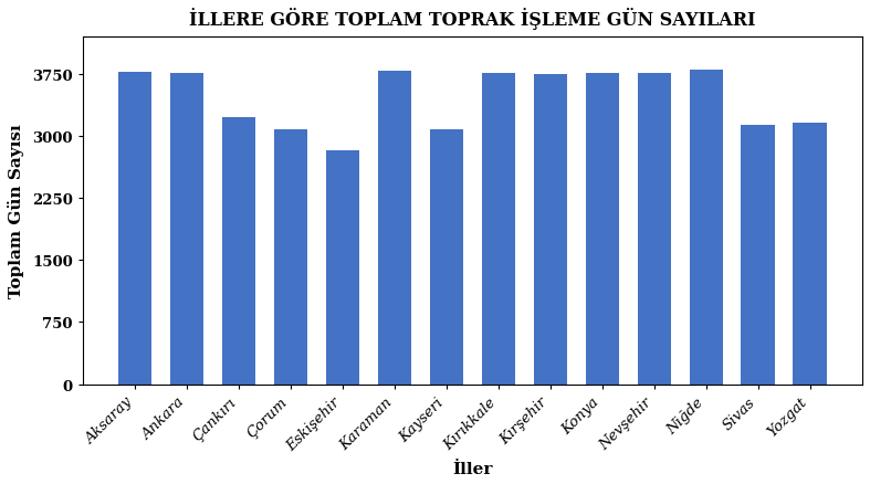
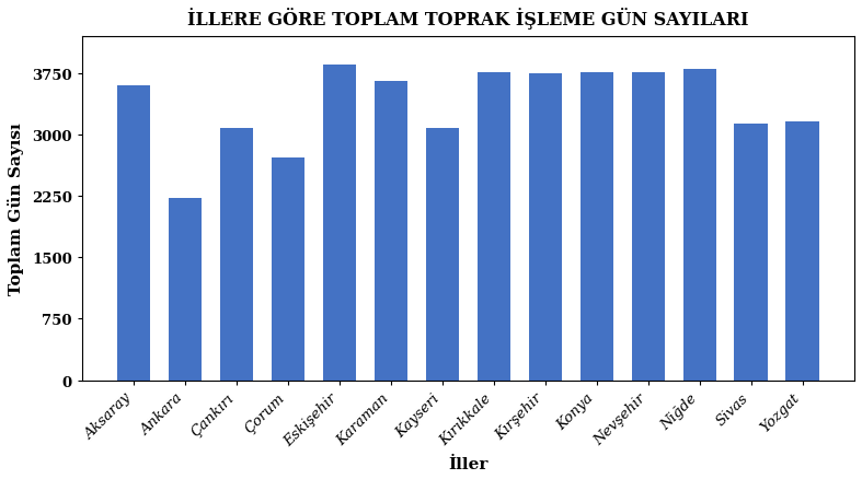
Aksaray: 3780 -> 3600
Ankara: 3760 -> 2220
Çankırı: 3220 -> 3080
Çorum: 3080 -> 2720
Eskişehir: 2820 -> 3860
Karaman: 3790 -> 3660
